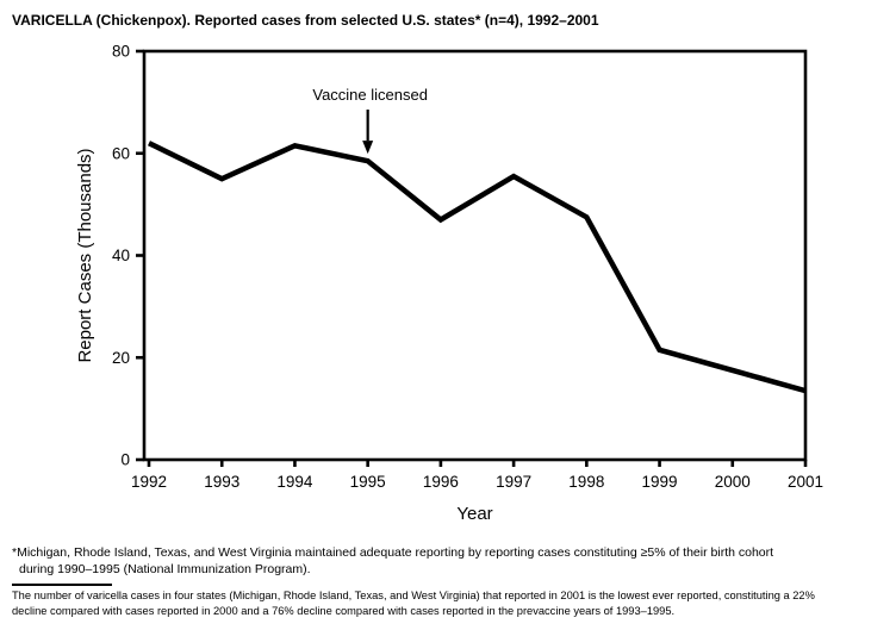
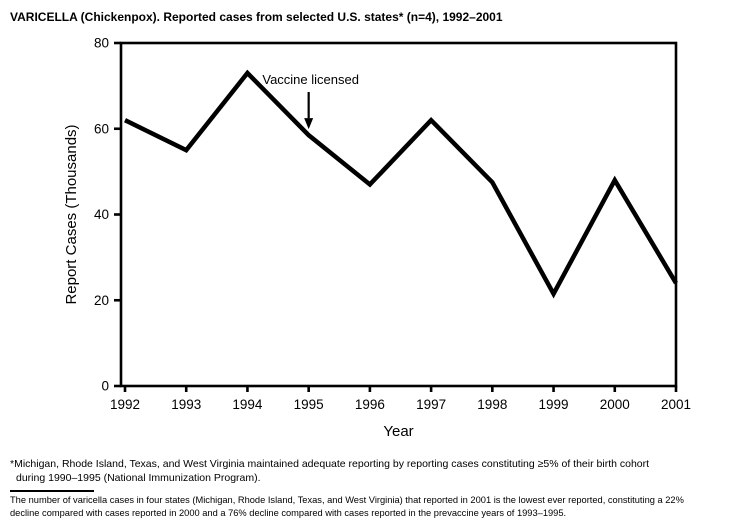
1994: 62 -> 73
1997: 56 -> 62
2000: 18 -> 48
2001: 14 -> 24
